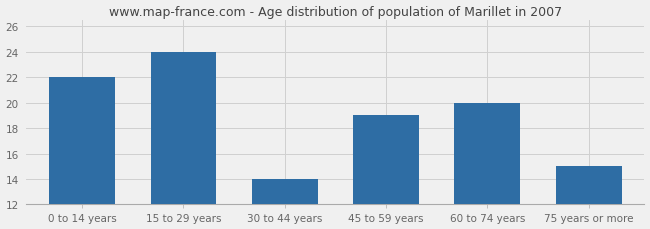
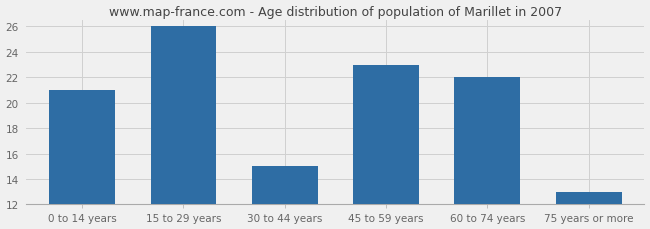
0 to 14 years: 22 -> 21
15 to 29 years: 24 -> 26
30 to 44 years: 14 -> 15
45 to 59 years: 19 -> 23
60 to 74 years: 20 -> 22
75 years or more: 15 -> 13
